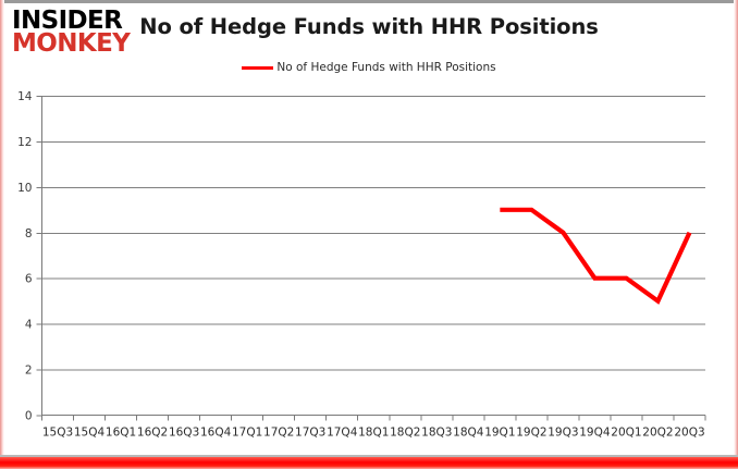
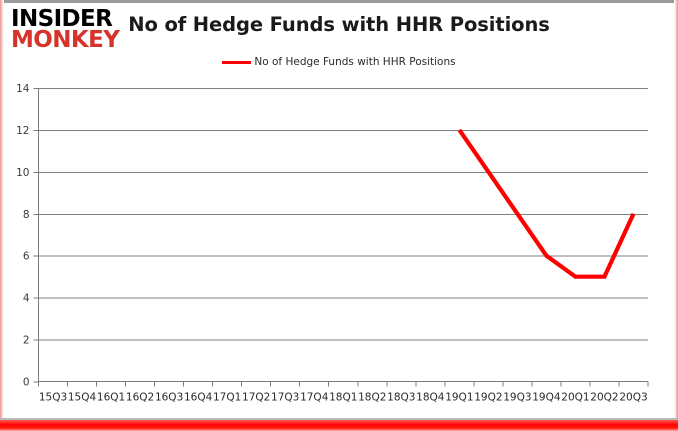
19Q1: 9 -> 12
19Q2: 9 -> 10
20Q1: 6 -> 5
